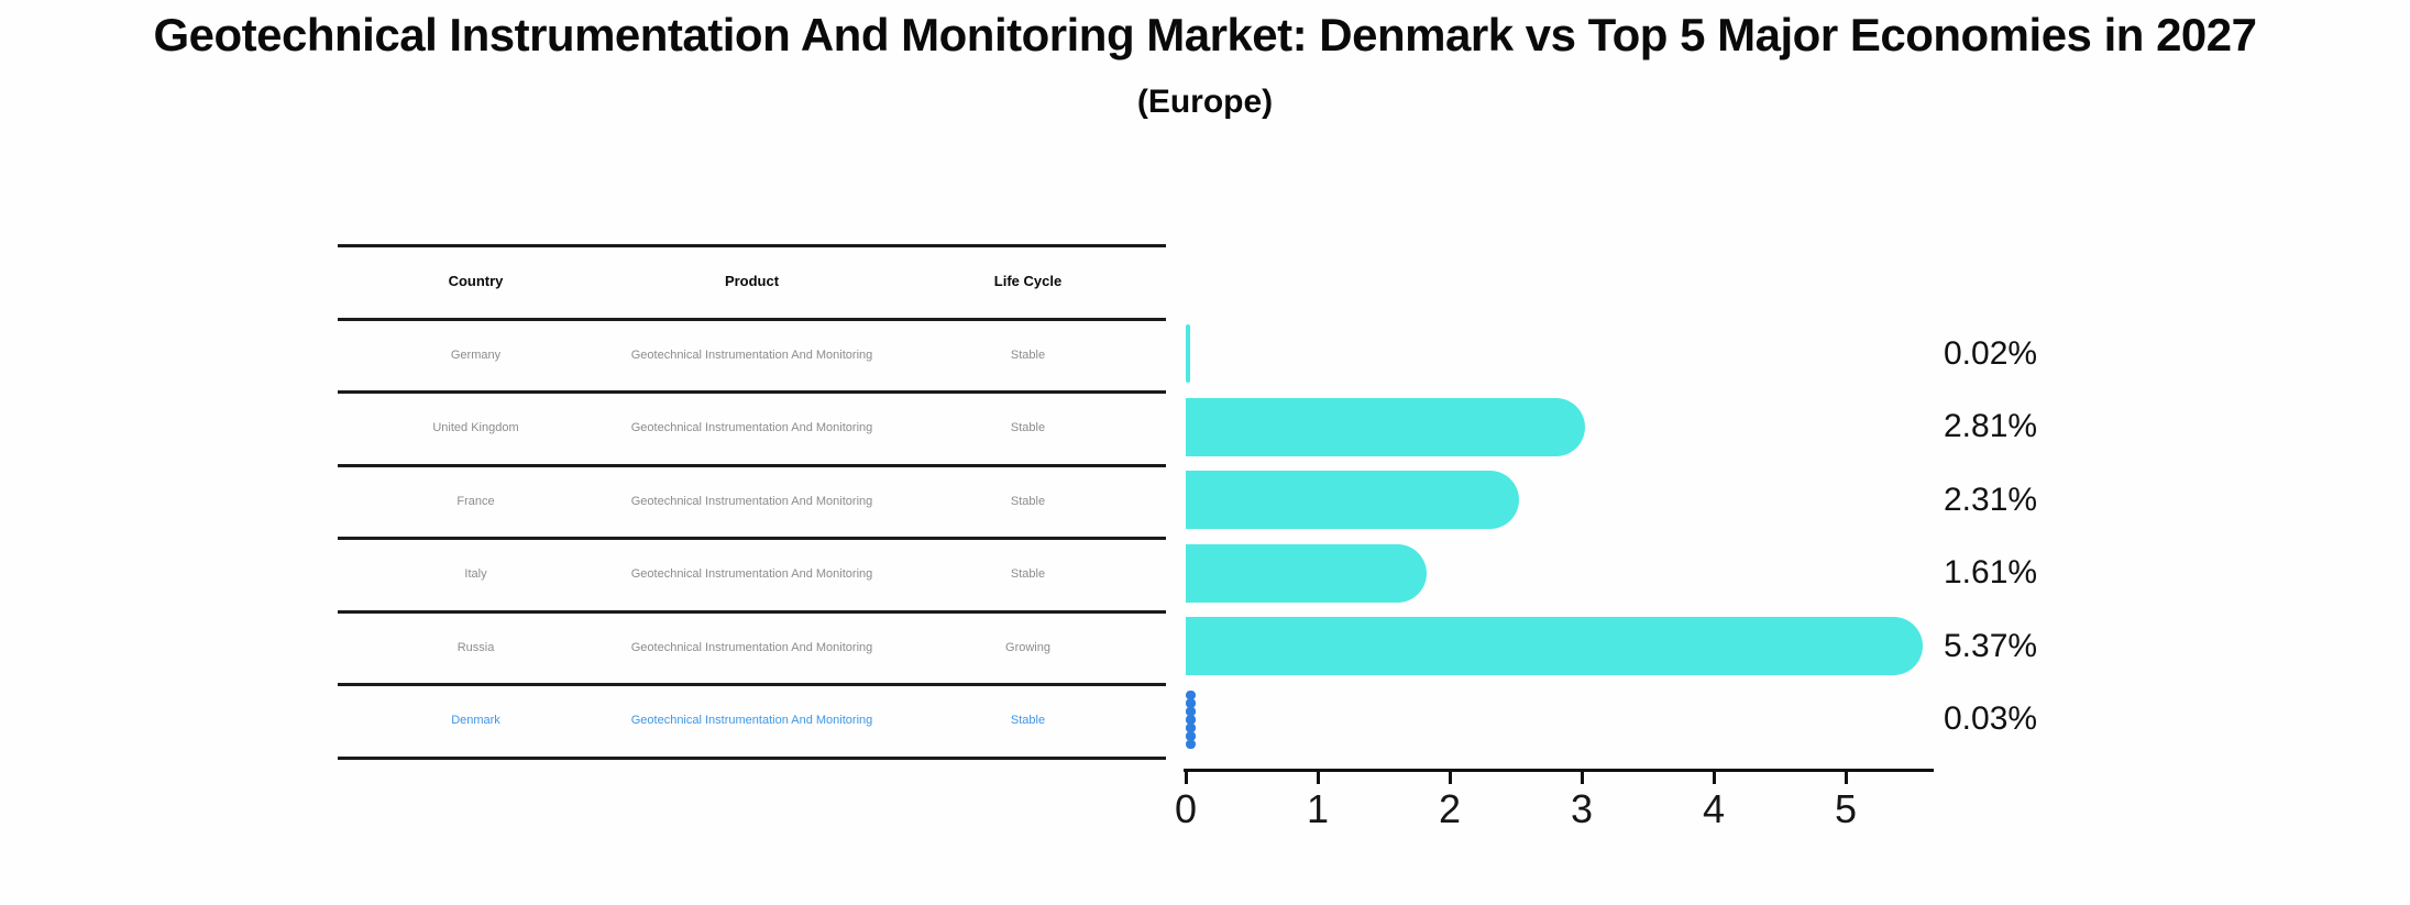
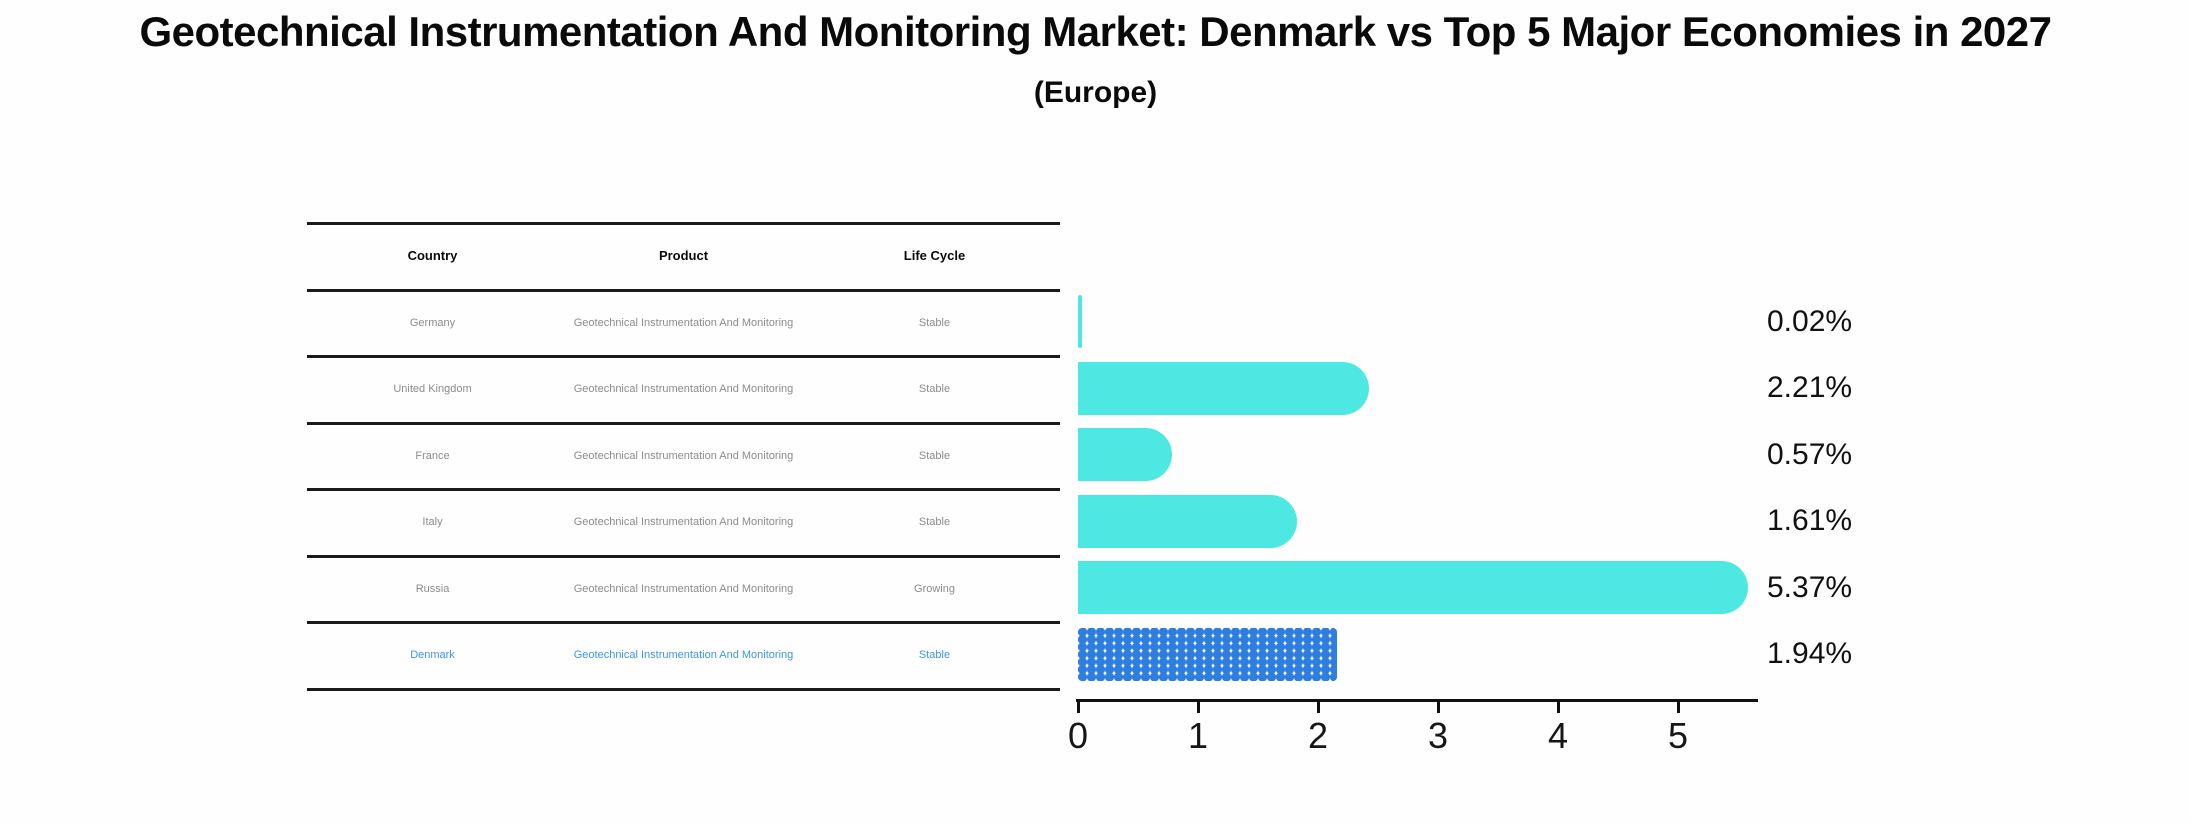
United Kingdom: 2.81% -> 2.21%
France: 2.31% -> 0.57%
Denmark: 0.03% -> 1.94%
